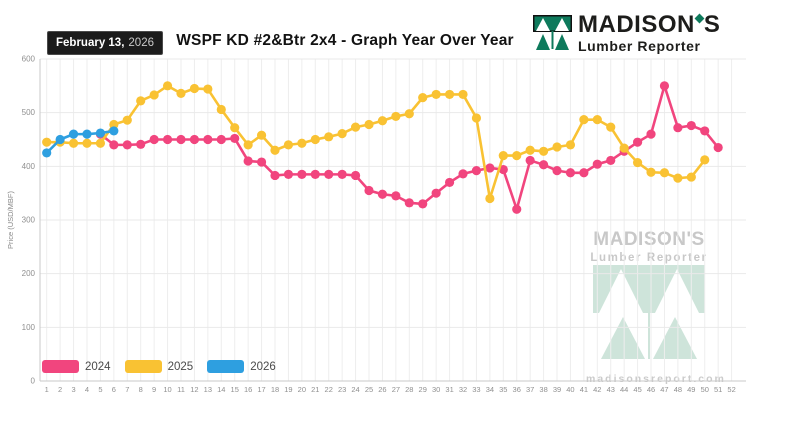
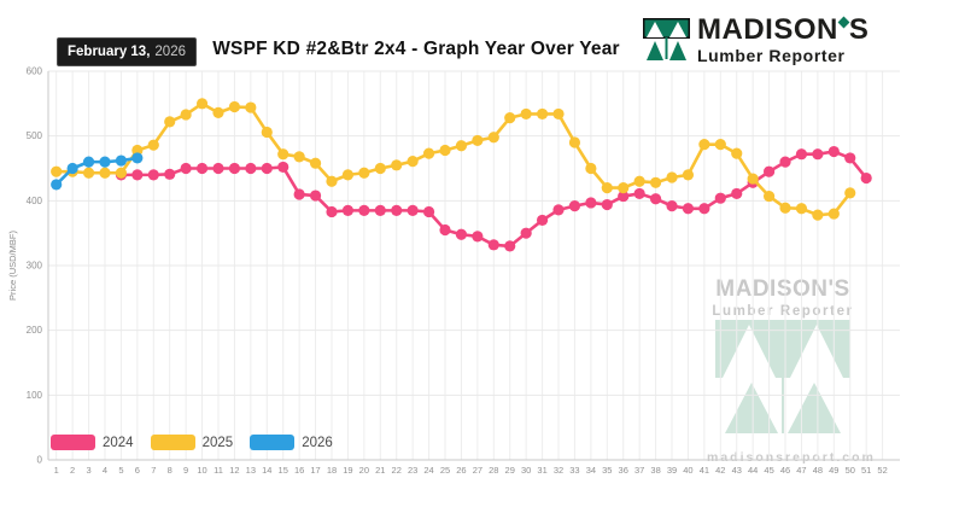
2024/5: 460 -> 440
2025/16: 440 -> 470
2025/34: 340 -> 450
2024/36: 320 -> 410
2024/47: 550 -> 470
